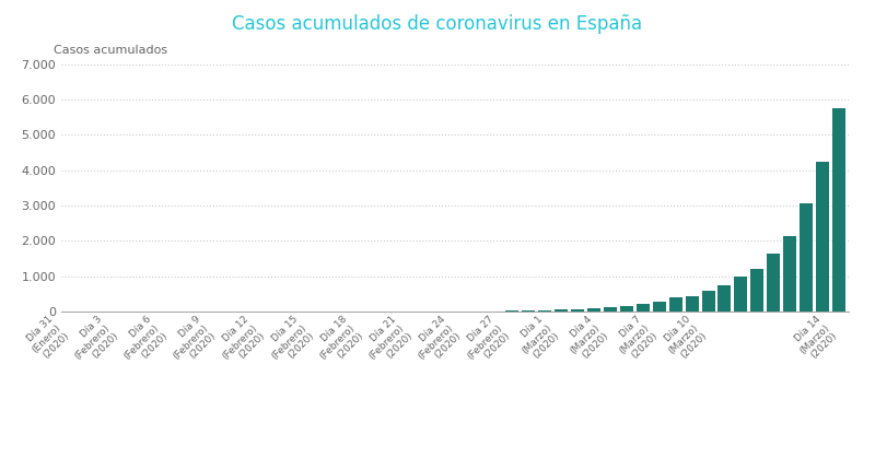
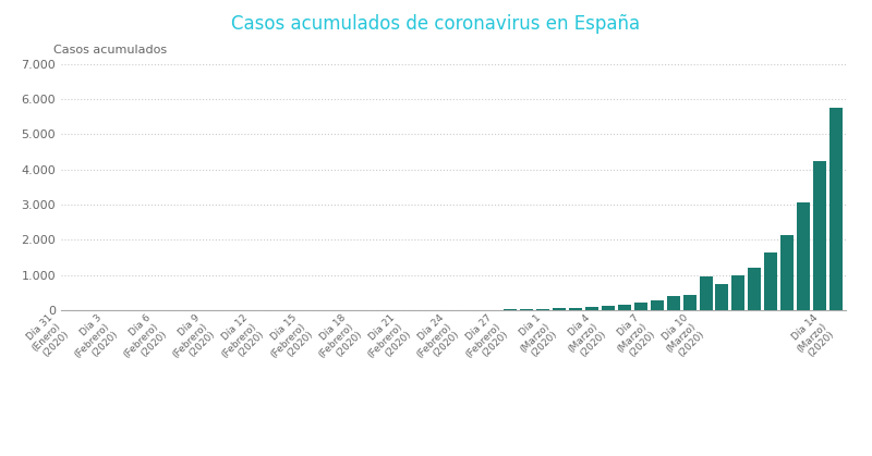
Día 10 (Marzo) (2020): 590 -> 950
